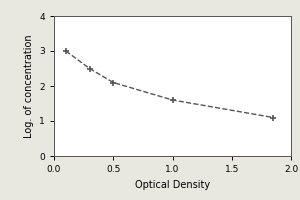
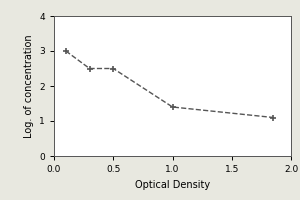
0.5: 2.1 -> 2.5
1.0: 1.6 -> 1.4
